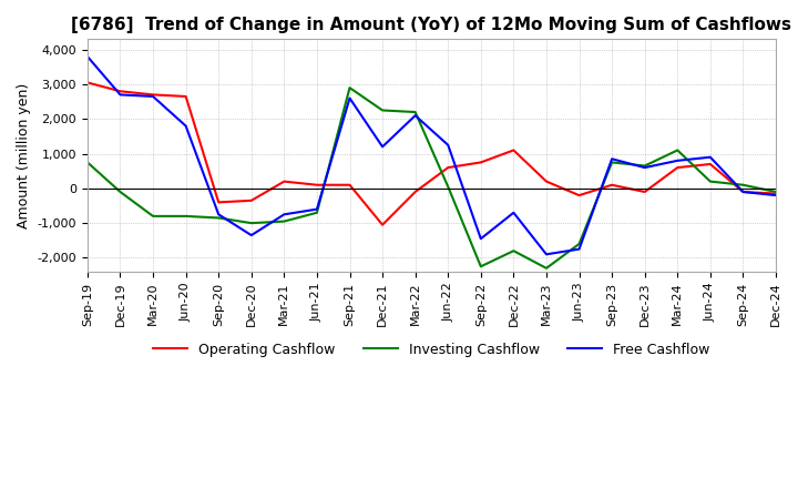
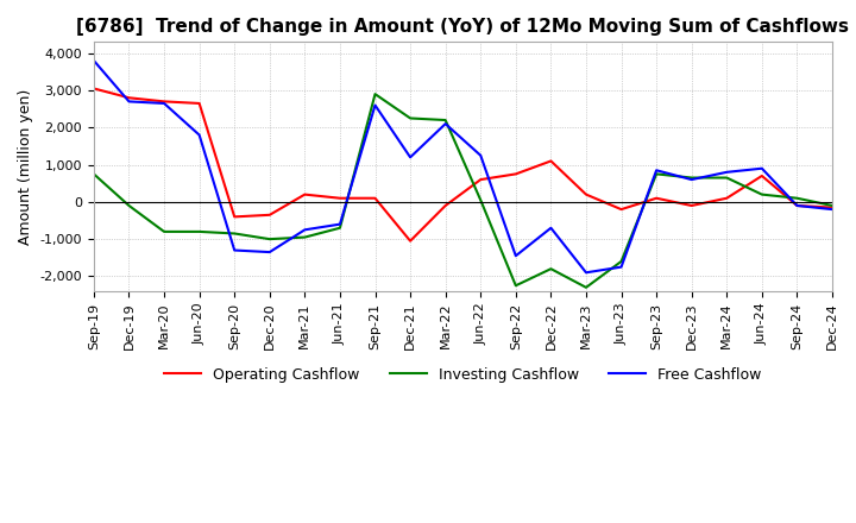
Free Cashflow/Sep-20: -750 -> -1,300
Operating Cashflow/Mar-24: 600 -> 100
Investing Cashflow/Mar-24: 1,100 -> 650
